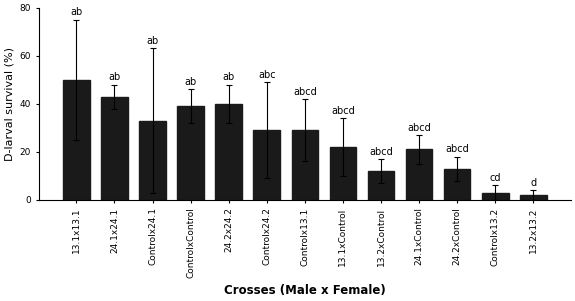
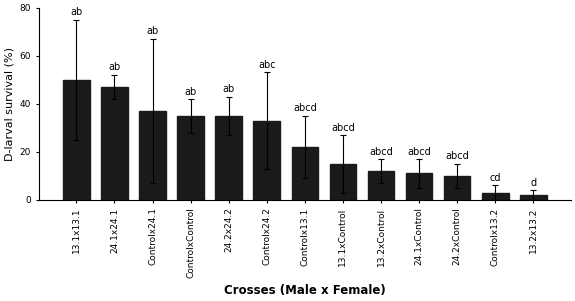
24.1x24.1: 43 -> 47
Controlx24.1: 33 -> 37
ControlxControl: 39 -> 35
24.2x24.2: 40 -> 35
Controlx24.2: 29 -> 33
Controlx13.1: 29 -> 22
13.1xControl: 22 -> 15
24.1xControl: 21 -> 11
24.2xControl: 13 -> 10
